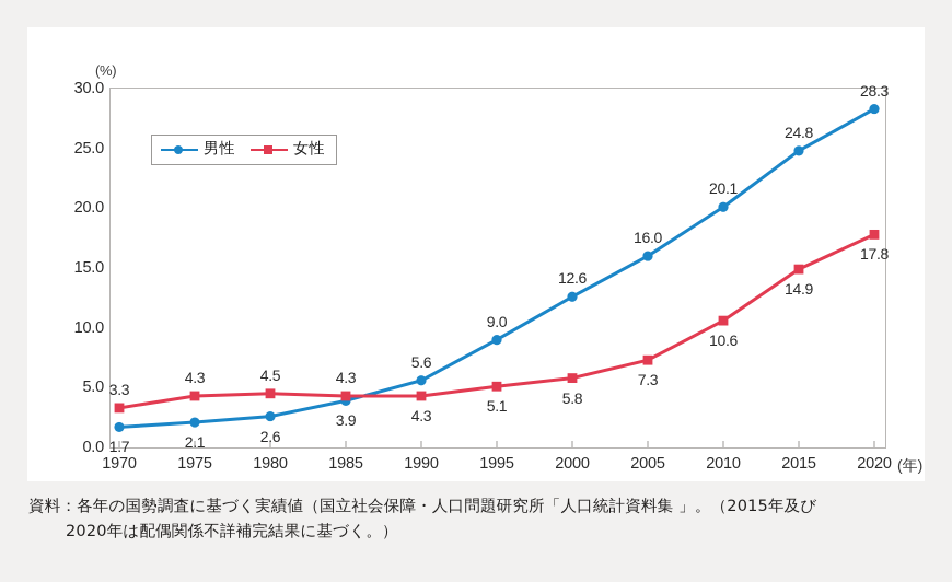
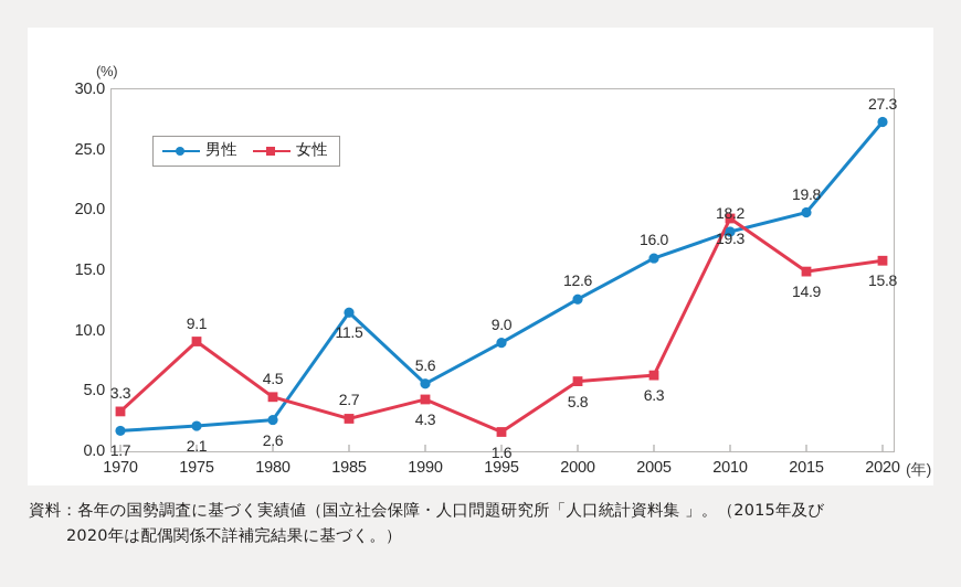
女性/1975: 4.3 -> 9.1
男性/1985: 3.9 -> 11.5
女性/1985: 4.3 -> 2.7
女性/1995: 5.1 -> 1.6
女性/2005: 7.3 -> 6.3
男性/2010: 20.1 -> 18.2
女性/2010: 10.6 -> 19.3
男性/2015: 24.8 -> 19.8
男性/2020: 28.3 -> 27.3
女性/2020: 17.8 -> 15.8
